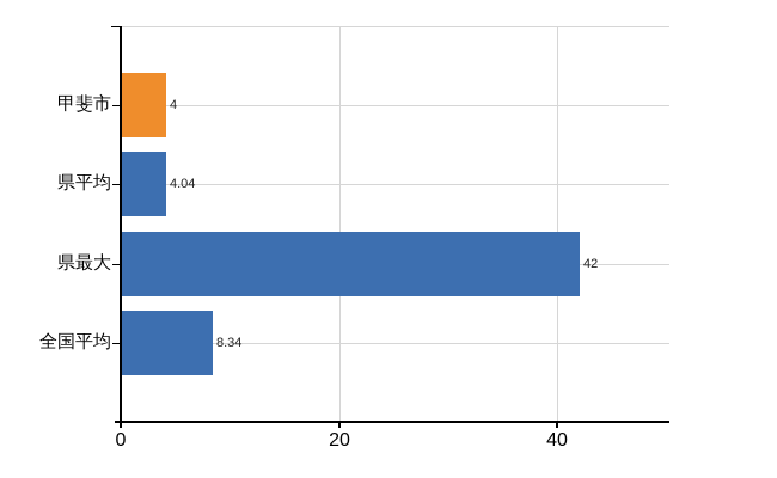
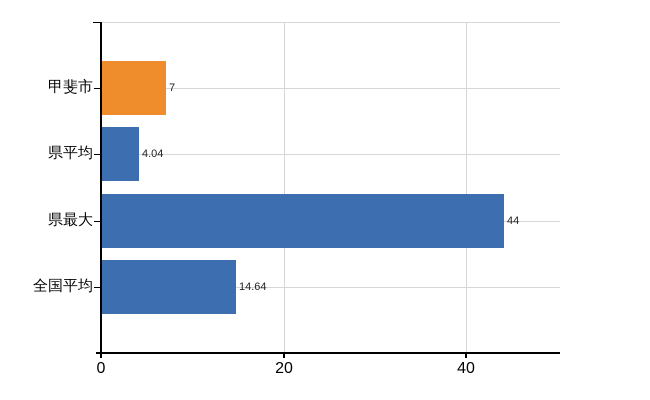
甲斐市: 4 -> 7
県最大: 42 -> 44
全国平均: 8.34 -> 14.64
